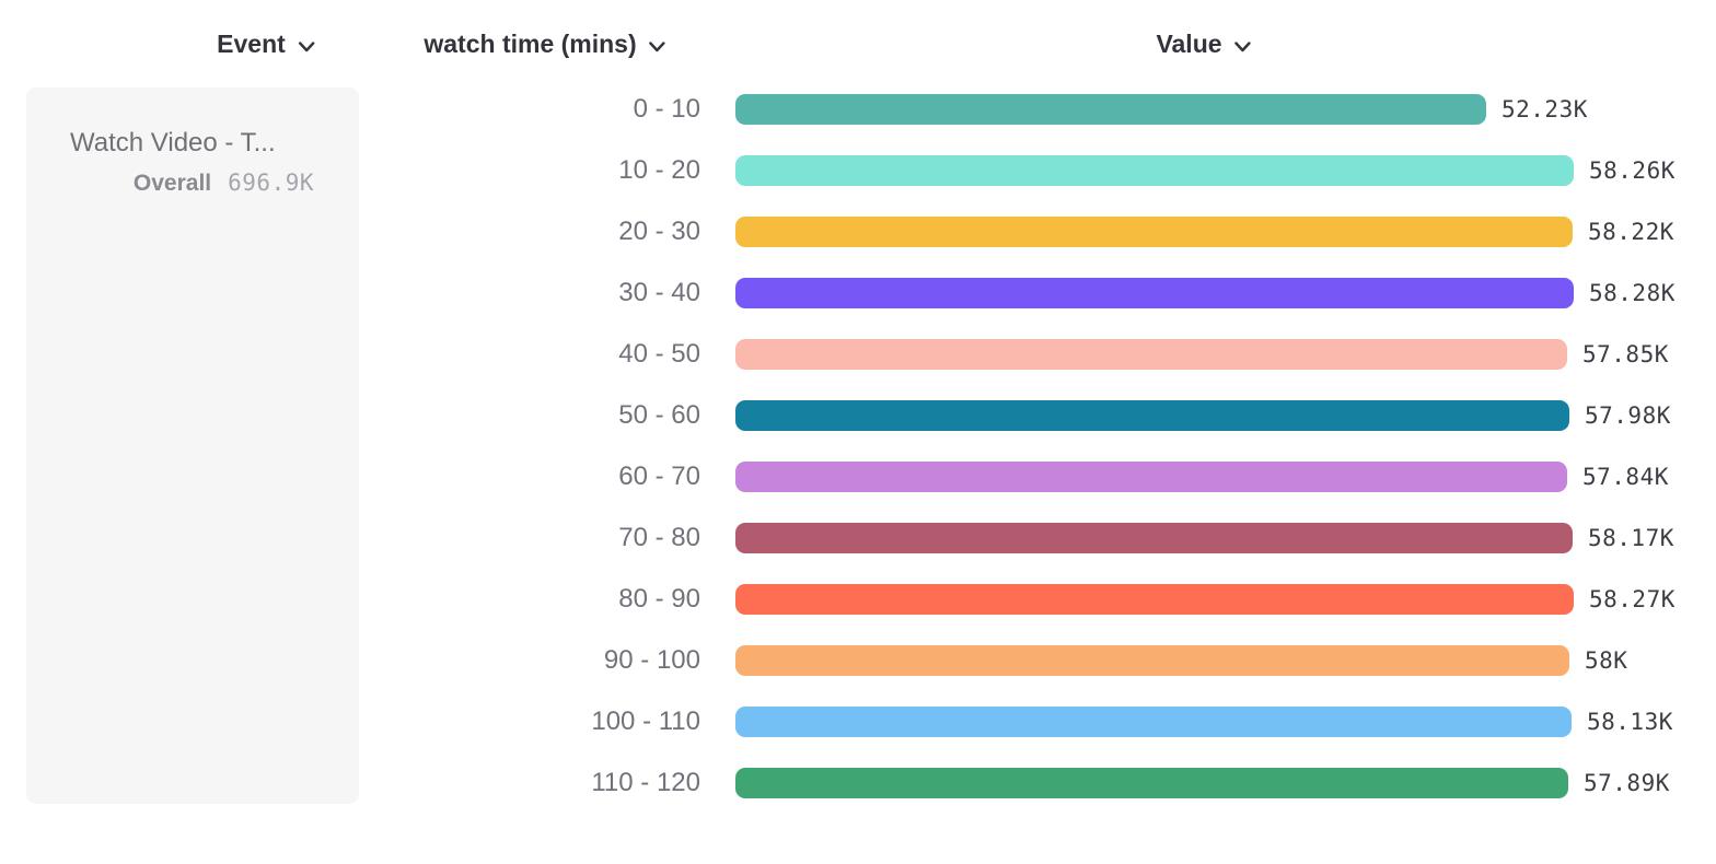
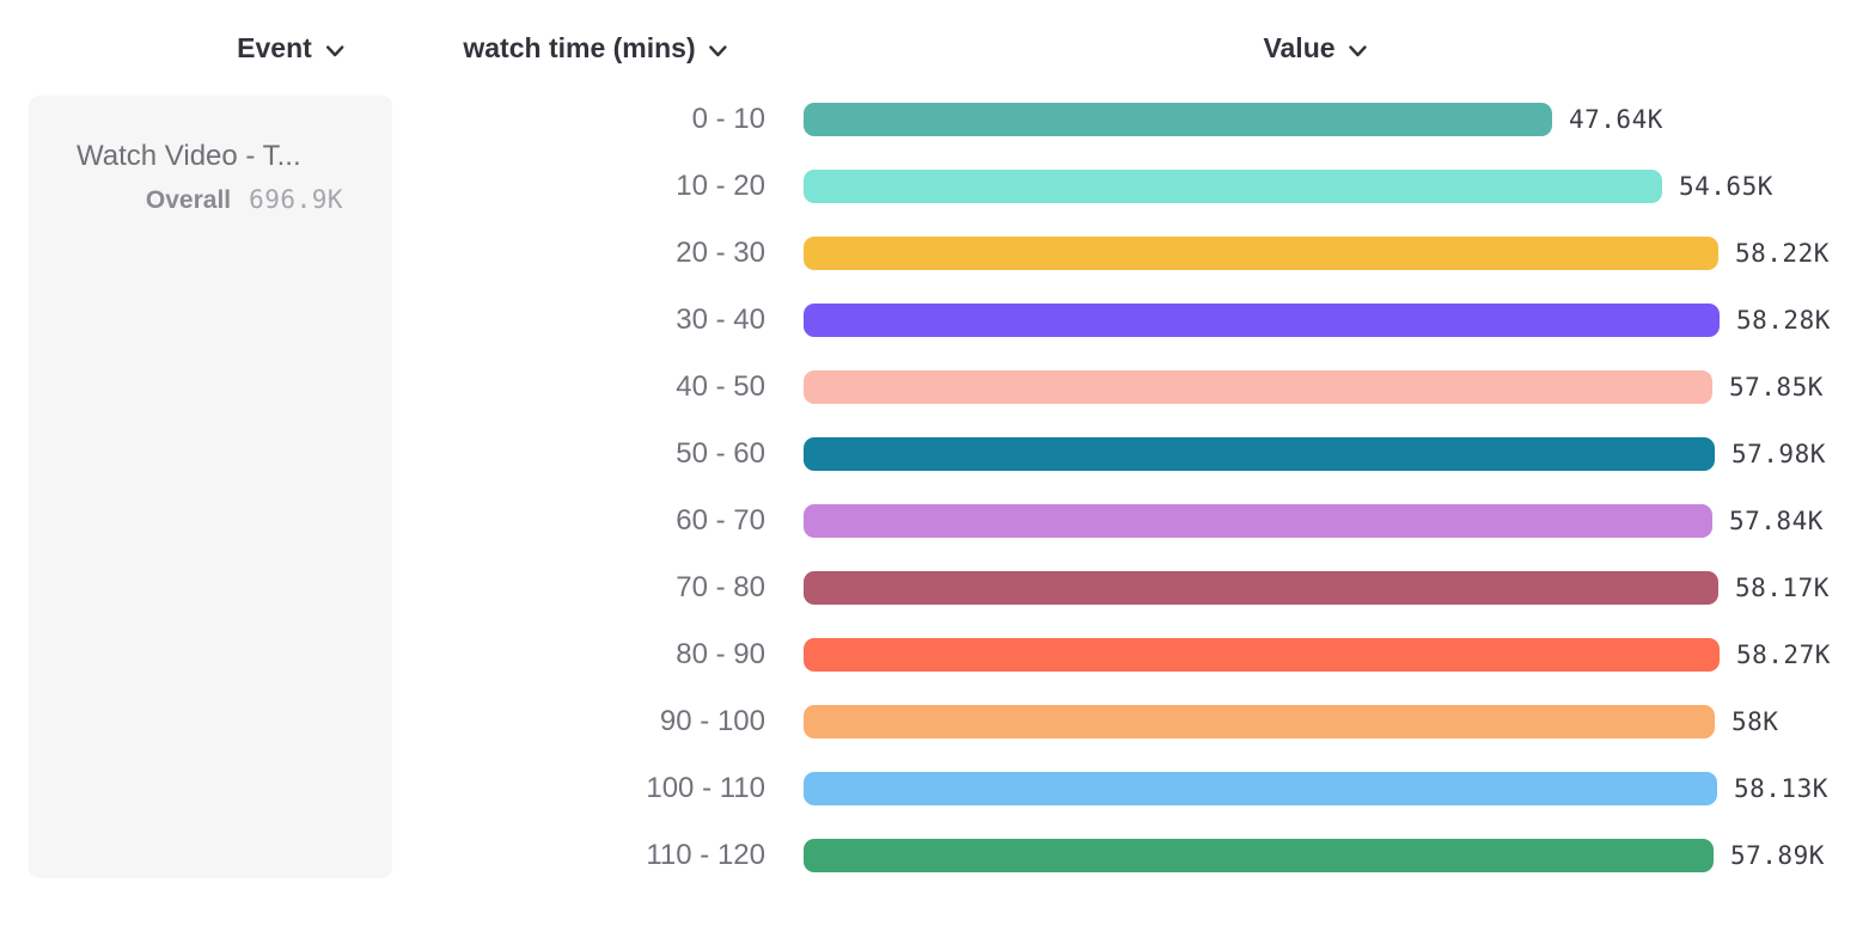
0 - 10: 52.23K -> 47.64K
10 - 20: 58.26K -> 54.65K
